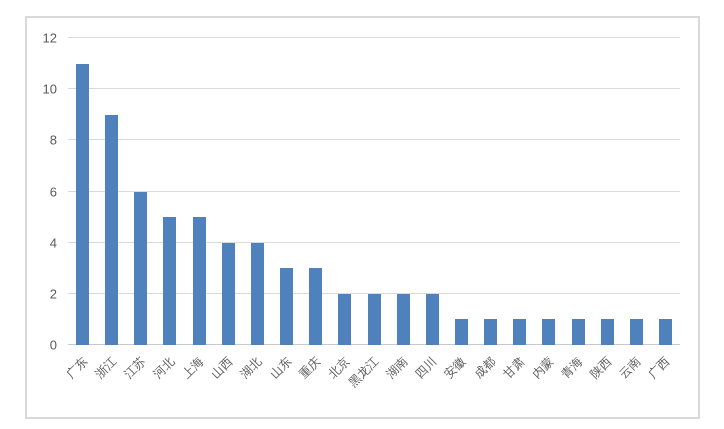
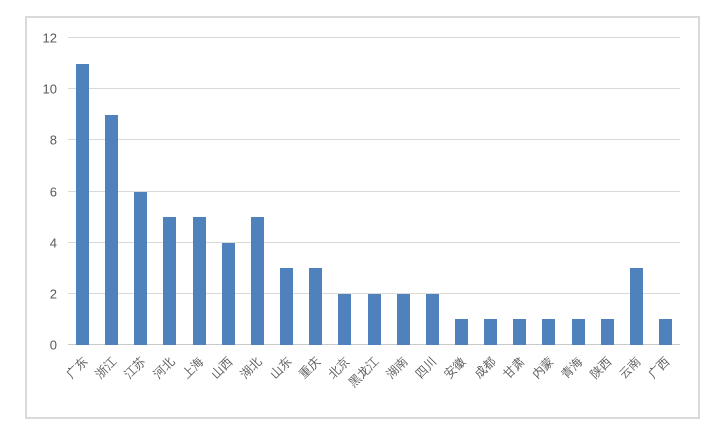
湖北: 4 -> 5
云南: 1 -> 3
